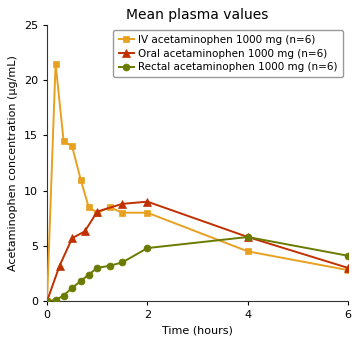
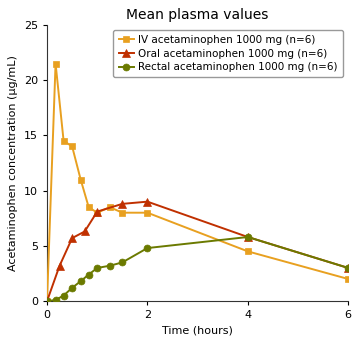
IV acetaminophen 1000 mg (n=6)/6: 2.8 -> 2.0
Rectal acetaminophen 1000 mg (n=6)/6: 4.1 -> 3.0
